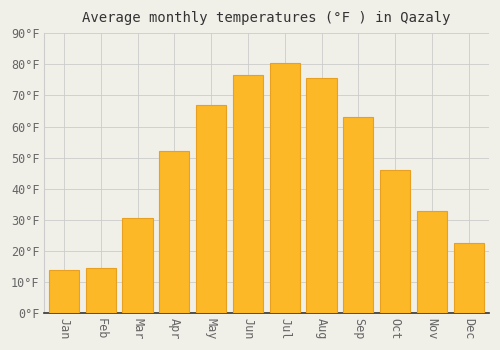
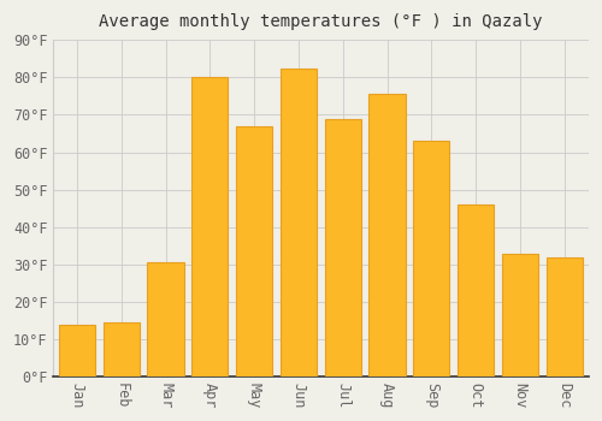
Apr: 52.0°F -> 80.0°F
Jun: 76.5°F -> 82.5°F
Jul: 80.5°F -> 69.0°F
Dec: 22.5°F -> 32.0°F
